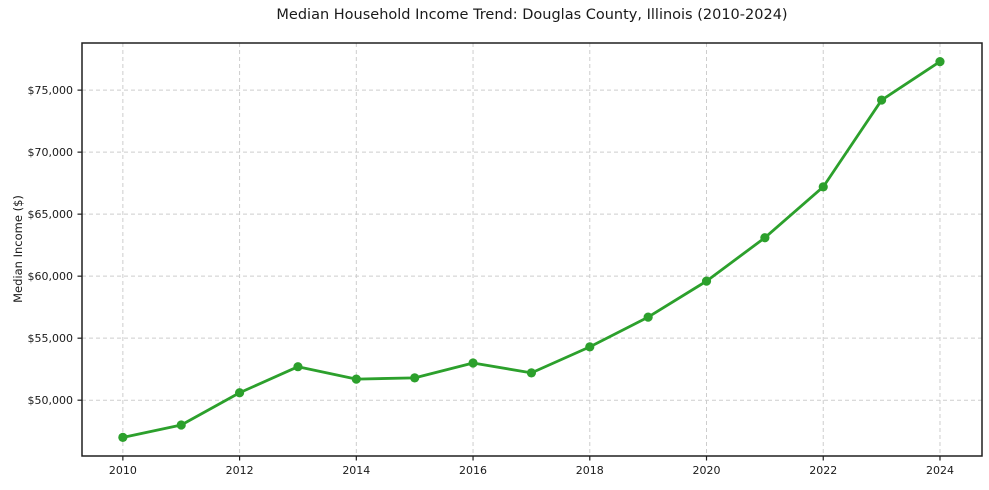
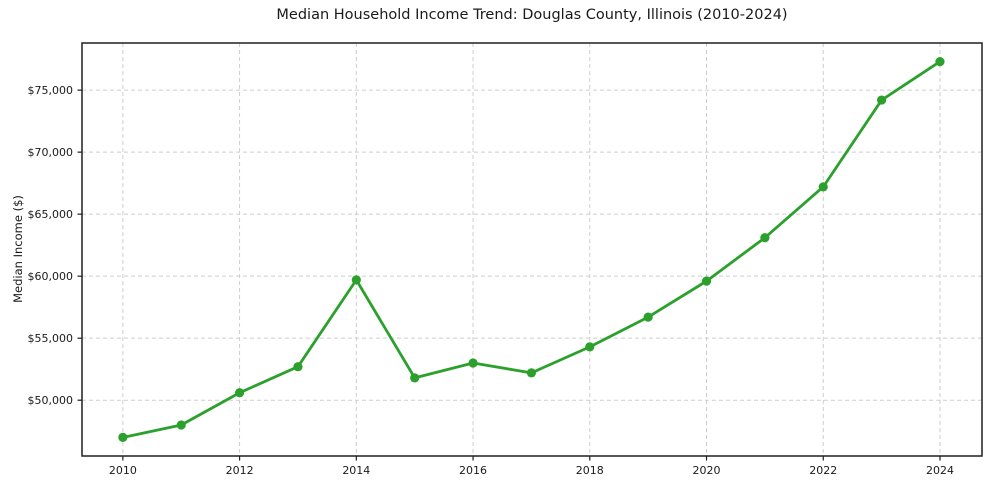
2014: $51700 -> $59700
